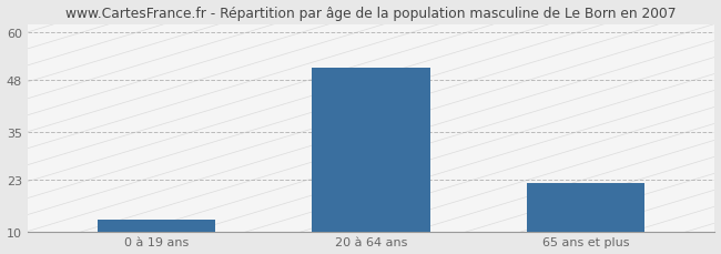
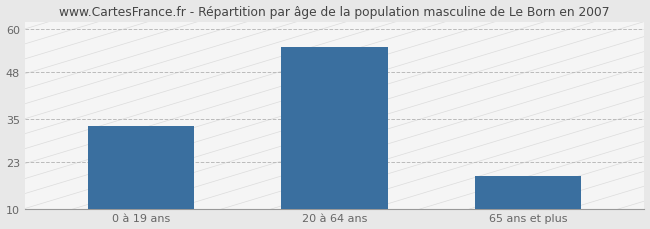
0 à 19 ans: 13 -> 33
20 à 64 ans: 51 -> 55
65 ans et plus: 22 -> 19
